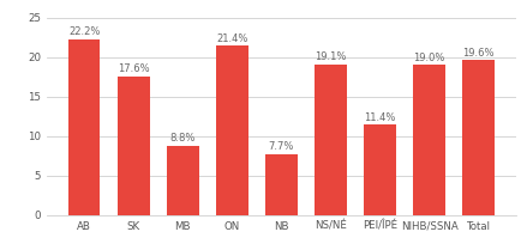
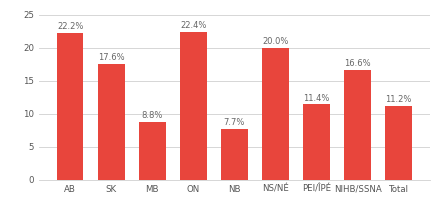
ON: 21.4% -> 22.4%
NS/NÉ: 19.1% -> 20.0%
NIHB/SSNA: 19.0% -> 16.6%
Total: 19.6% -> 11.2%
